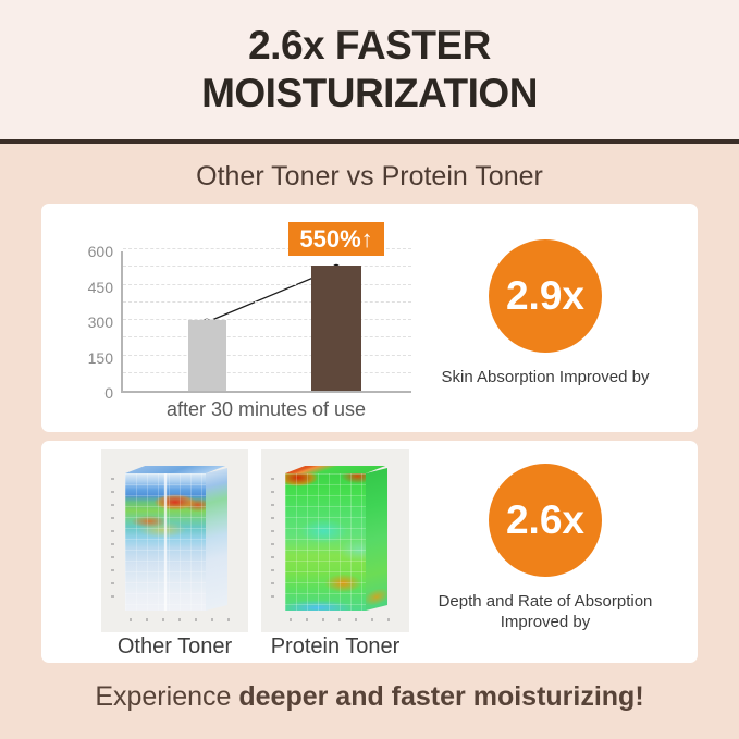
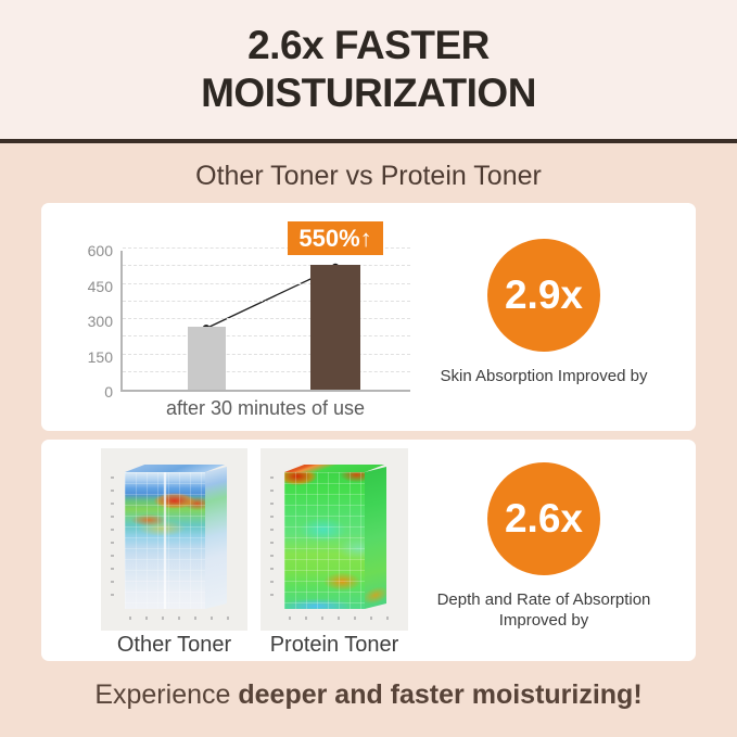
Other Toner: 300 -> 270
